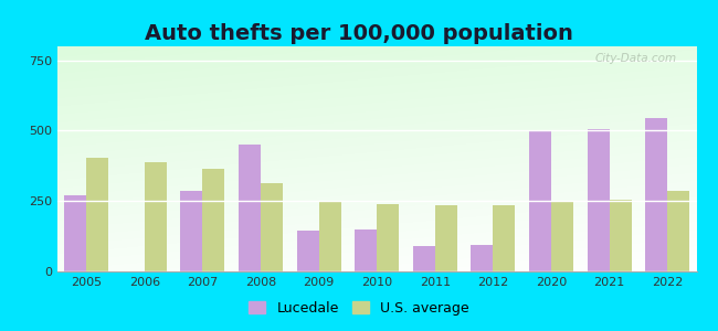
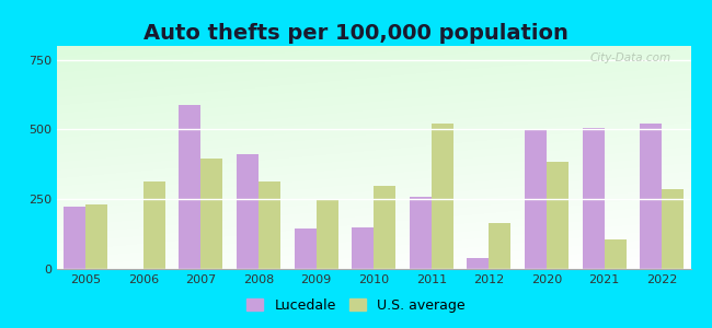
Lucedale/2005: 270 -> 225
U.S. average/2005: 405 -> 230
U.S. average/2006: 390 -> 315
Lucedale/2007: 285 -> 590
U.S. average/2007: 365 -> 395
Lucedale/2008: 450 -> 410
U.S. average/2010: 240 -> 300
Lucedale/2011: 90 -> 260
U.S. average/2011: 235 -> 520
Lucedale/2012: 95 -> 40
U.S. average/2012: 235 -> 165
U.S. average/2020: 250 -> 385
U.S. average/2021: 255 -> 105
Lucedale/2022: 545 -> 520
